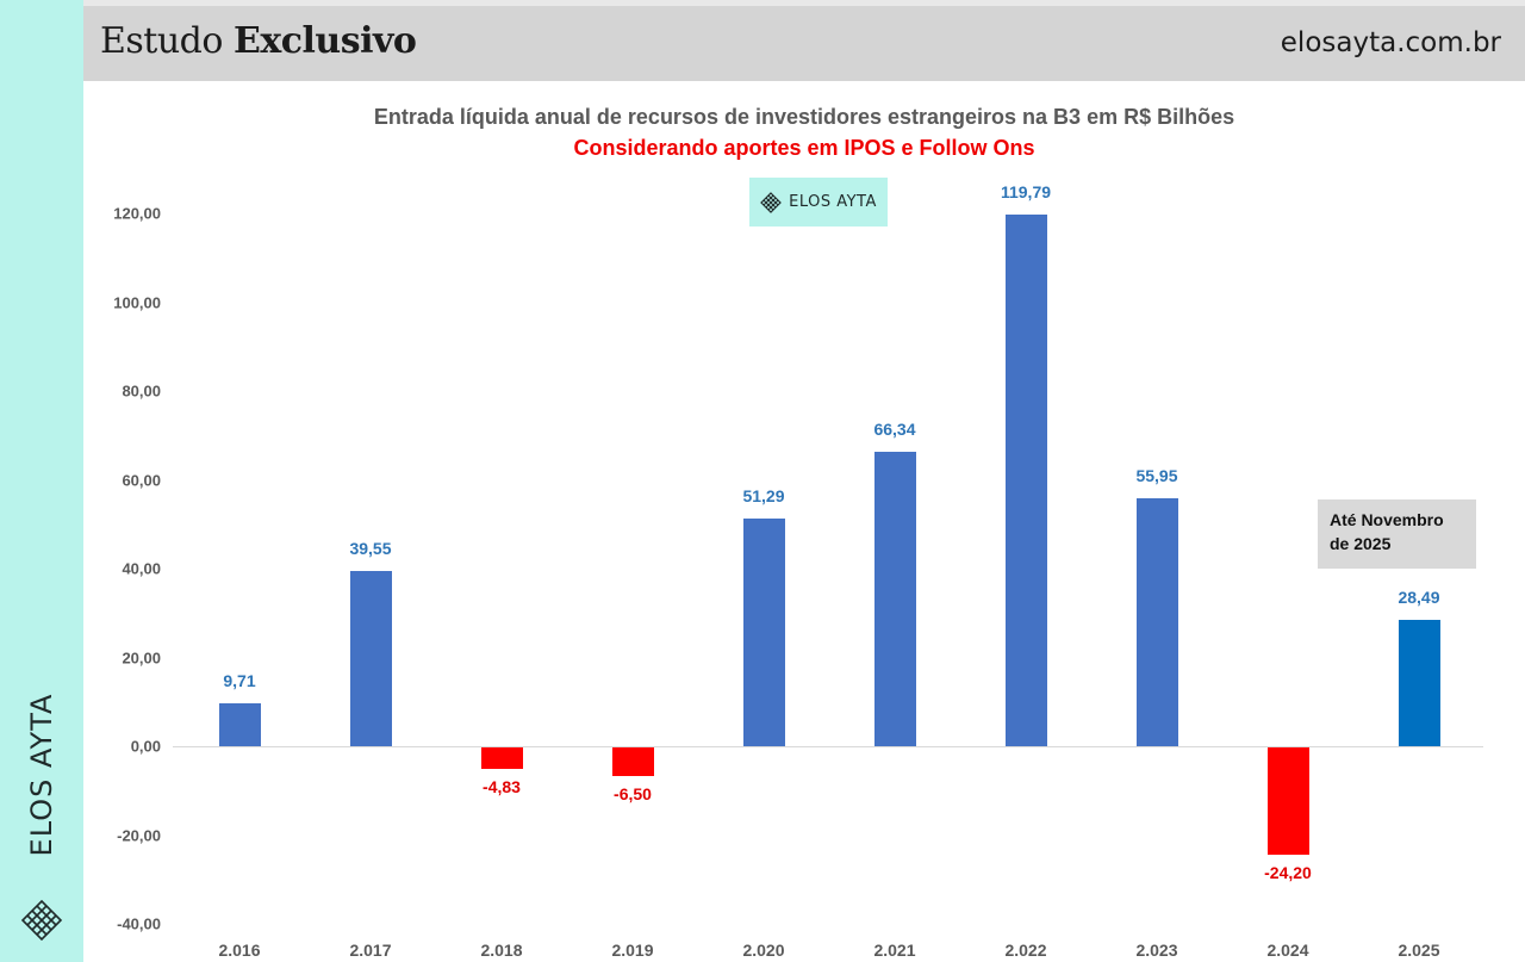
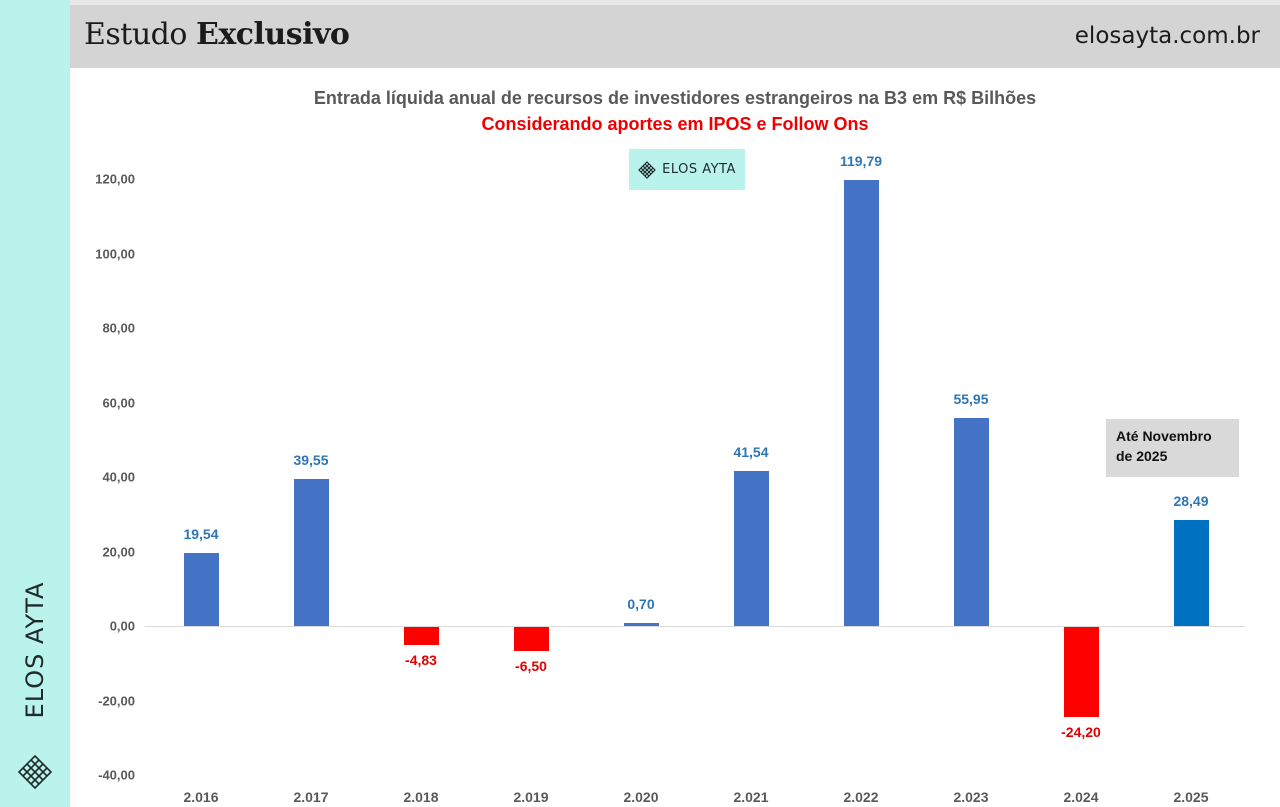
2.016: 9,71 -> 19,54
2.020: 51,29 -> 0,70
2.021: 66,34 -> 41,54
